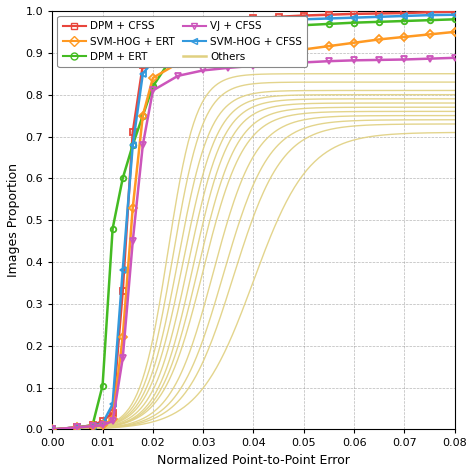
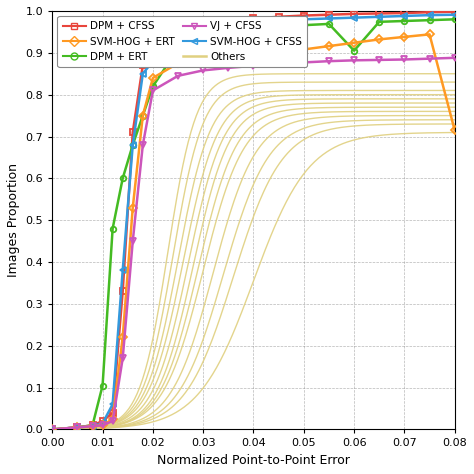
DPM + ERT/0.06: 0.972 -> 0.905
SVM-HOG + ERT/0.08: 0.950 -> 0.715
